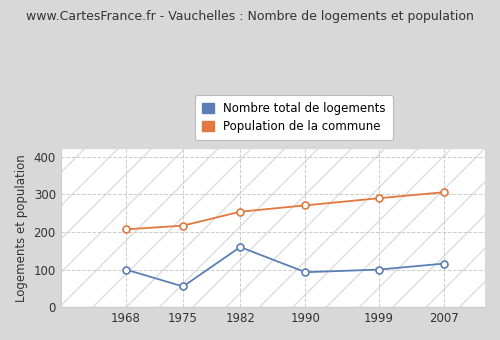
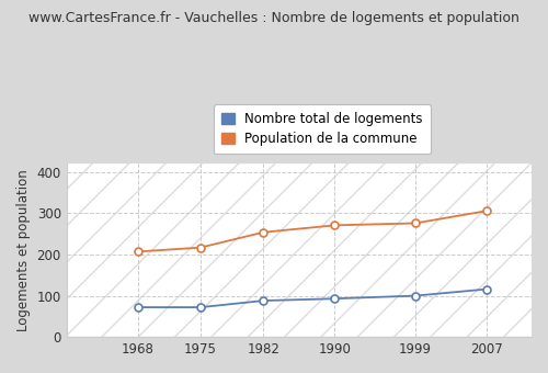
Nombre total de logements/1968: 100 -> 72
Nombre total de logements/1975: 55 -> 72
Nombre total de logements/1982: 160 -> 88
Population de la commune/1999: 290 -> 276
